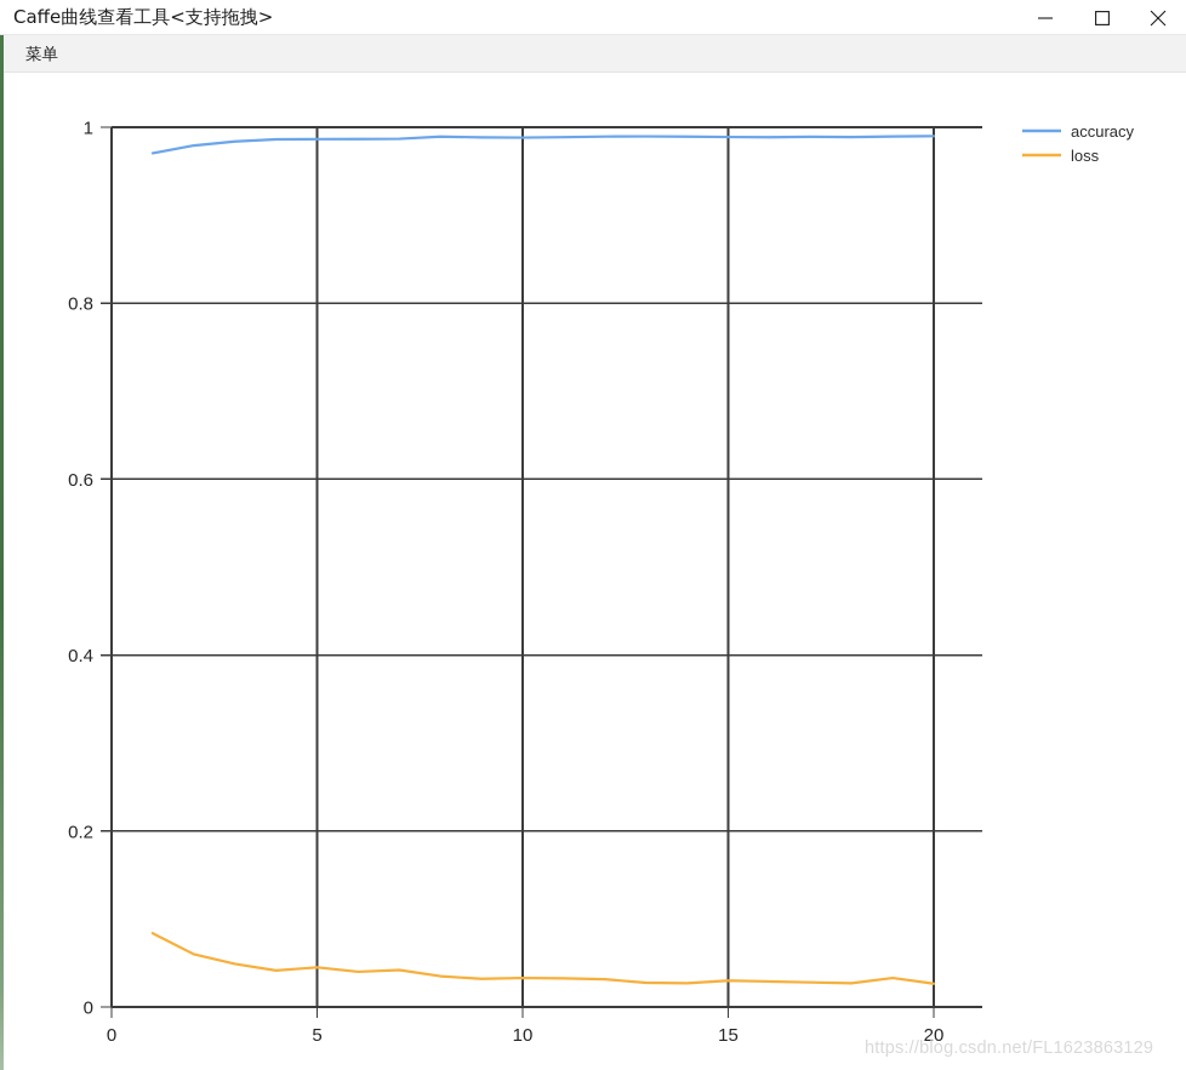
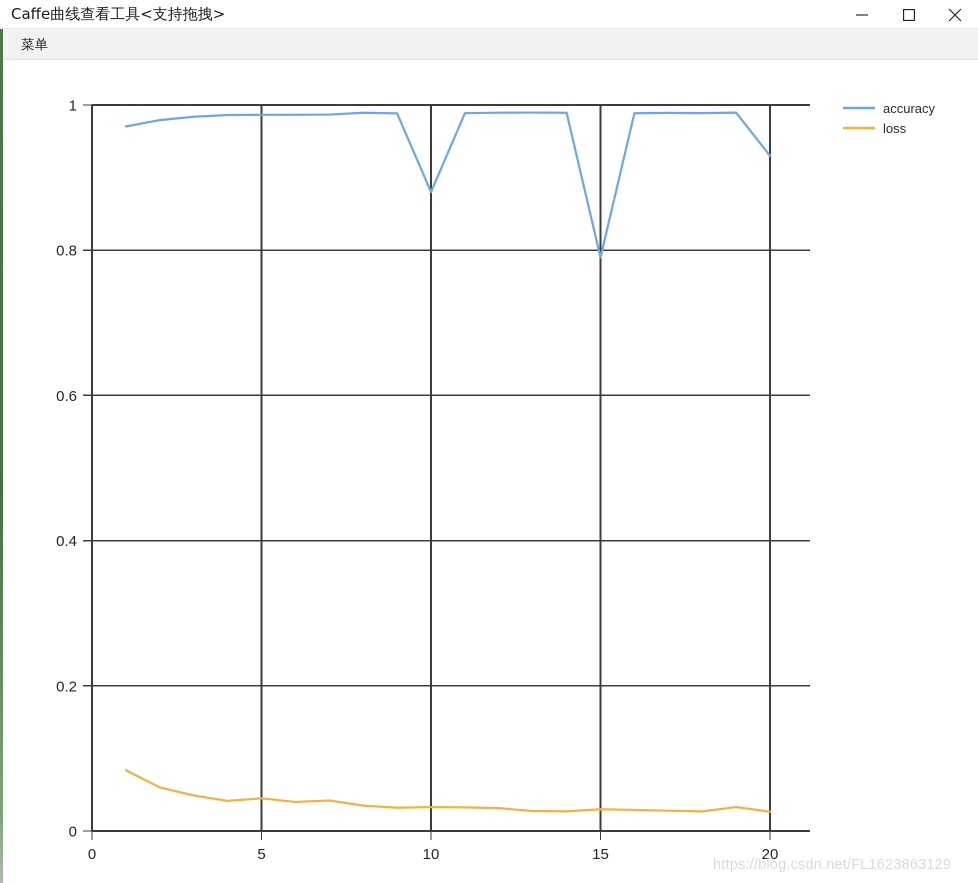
accuracy/10: 0.99 -> 0.88
accuracy/15: 0.99 -> 0.79
accuracy/20: 0.99 -> 0.93
